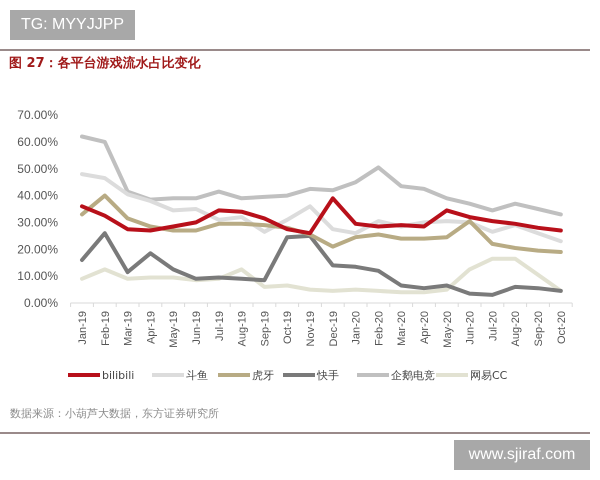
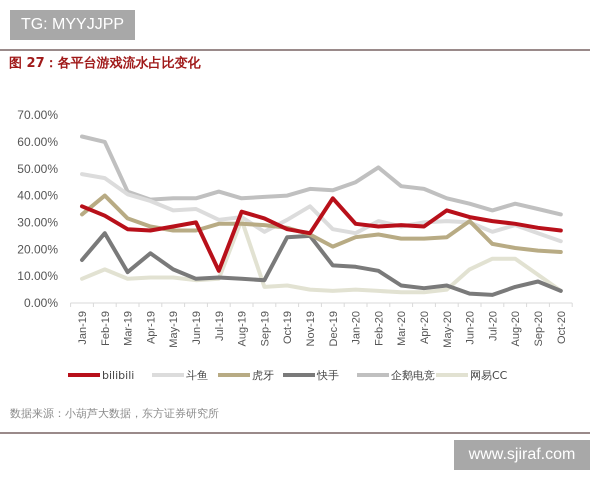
bilibili/Jul-19: 34% -> 12%
网易CC/Aug-19: 12% -> 31%
快手/Sep-20: 6% -> 8%
